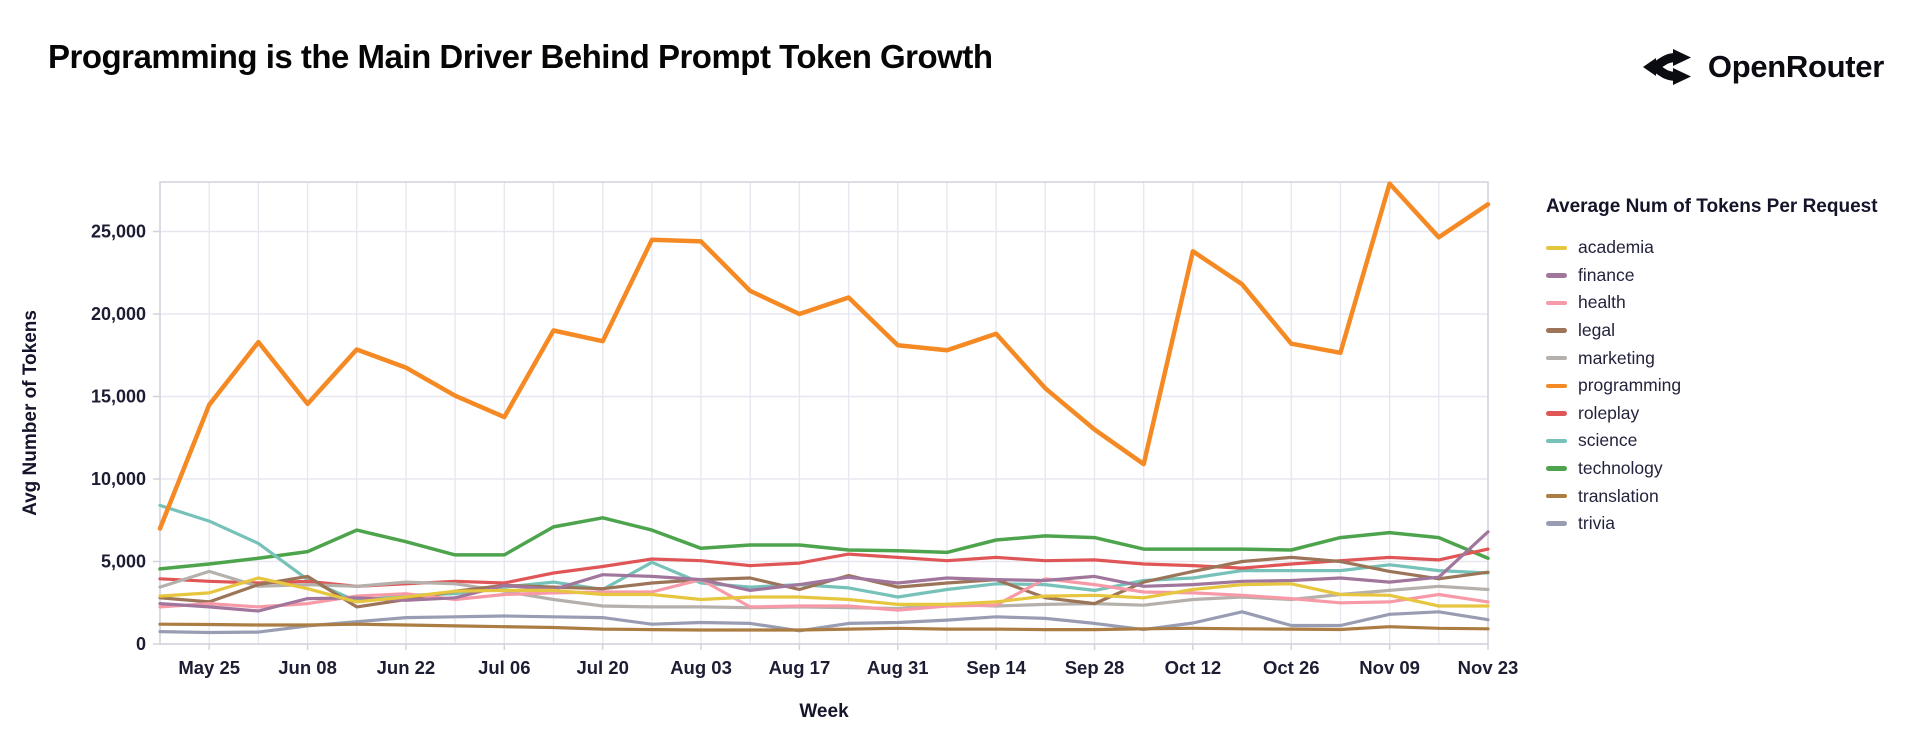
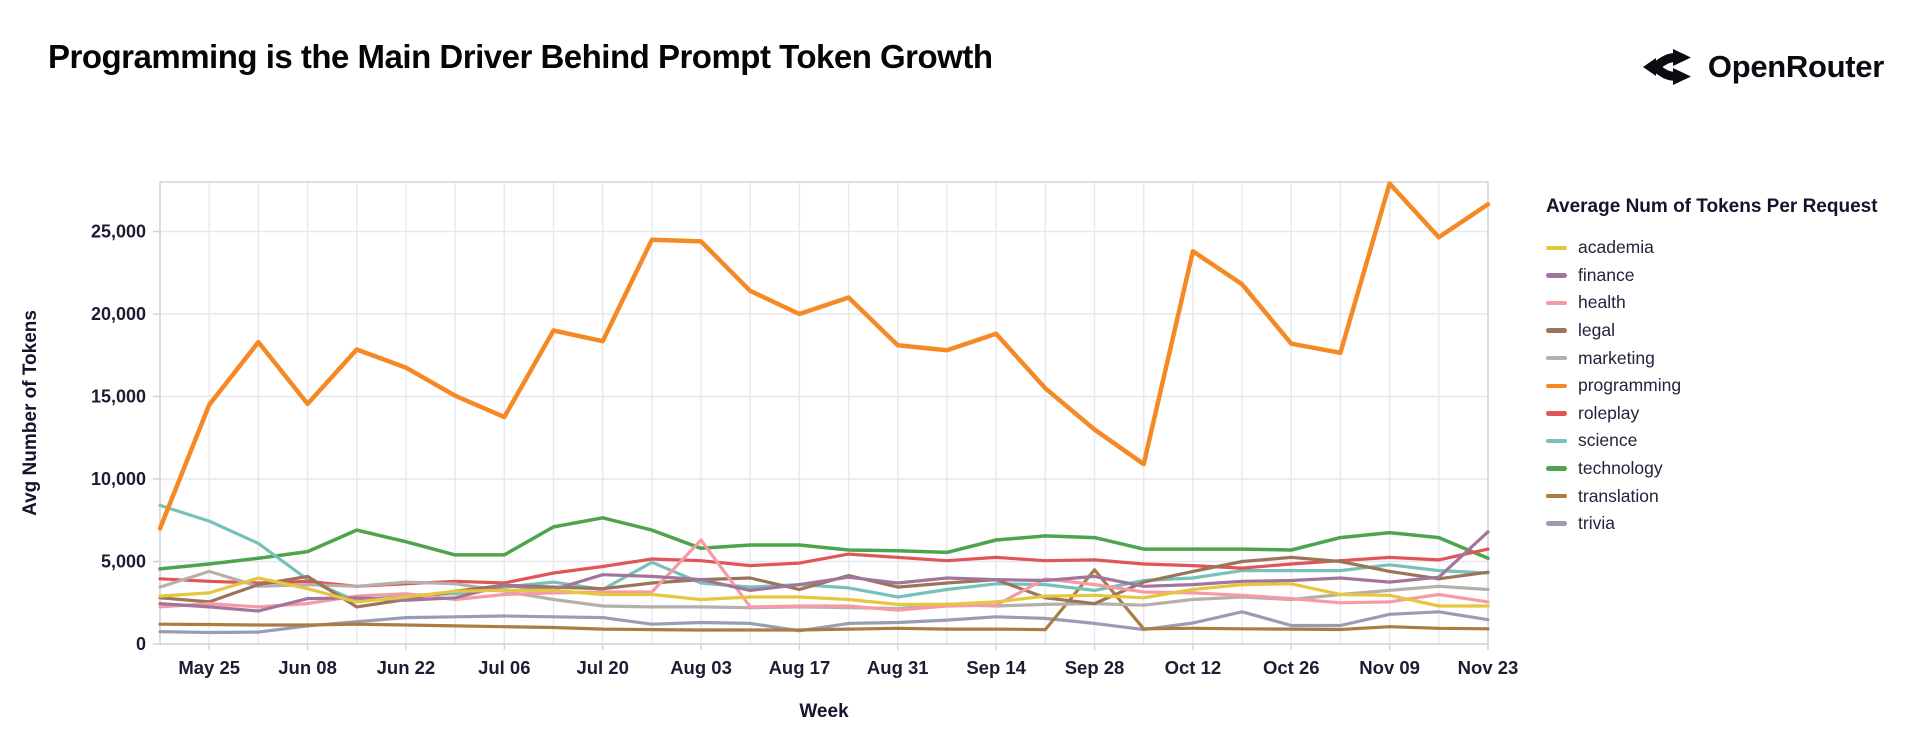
health/Aug 03: 3900 -> 6300
translation/Sep 28: 900 -> 4500
